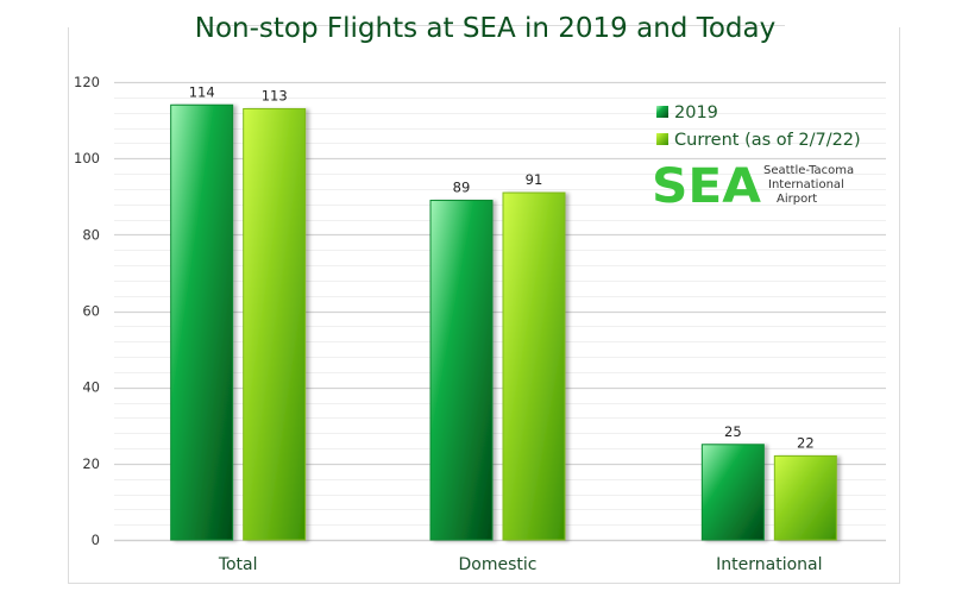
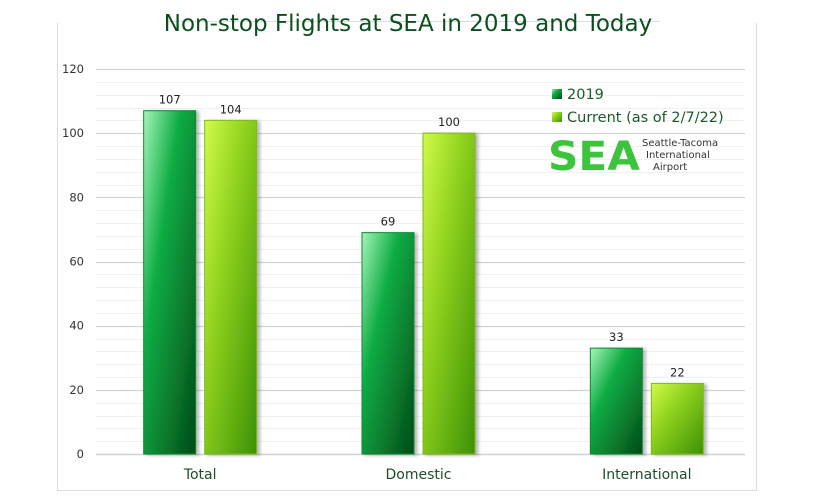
2019/Total: 114 -> 107
Current (as of 2/7/22)/Total: 113 -> 104
2019/Domestic: 89 -> 69
Current (as of 2/7/22)/Domestic: 91 -> 100
2019/International: 25 -> 33
